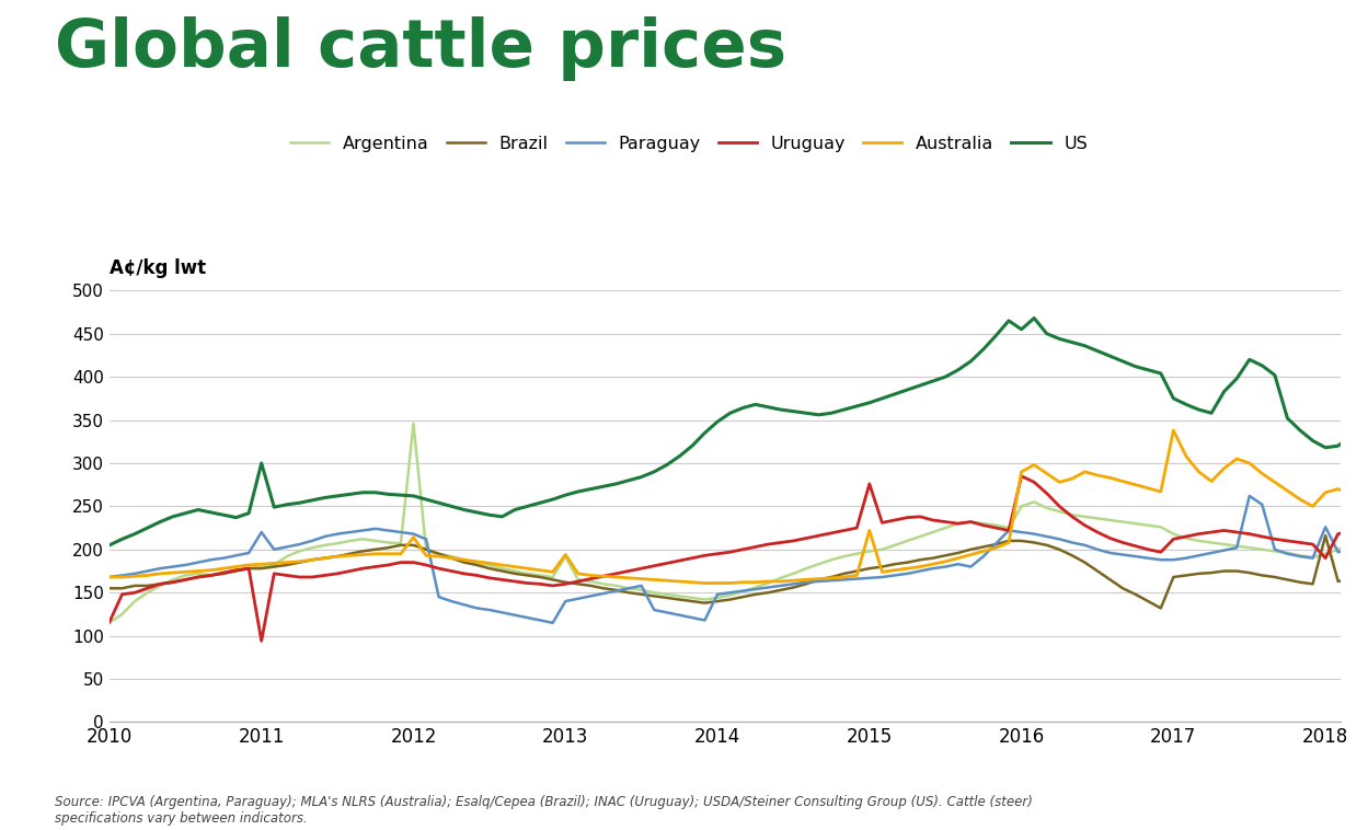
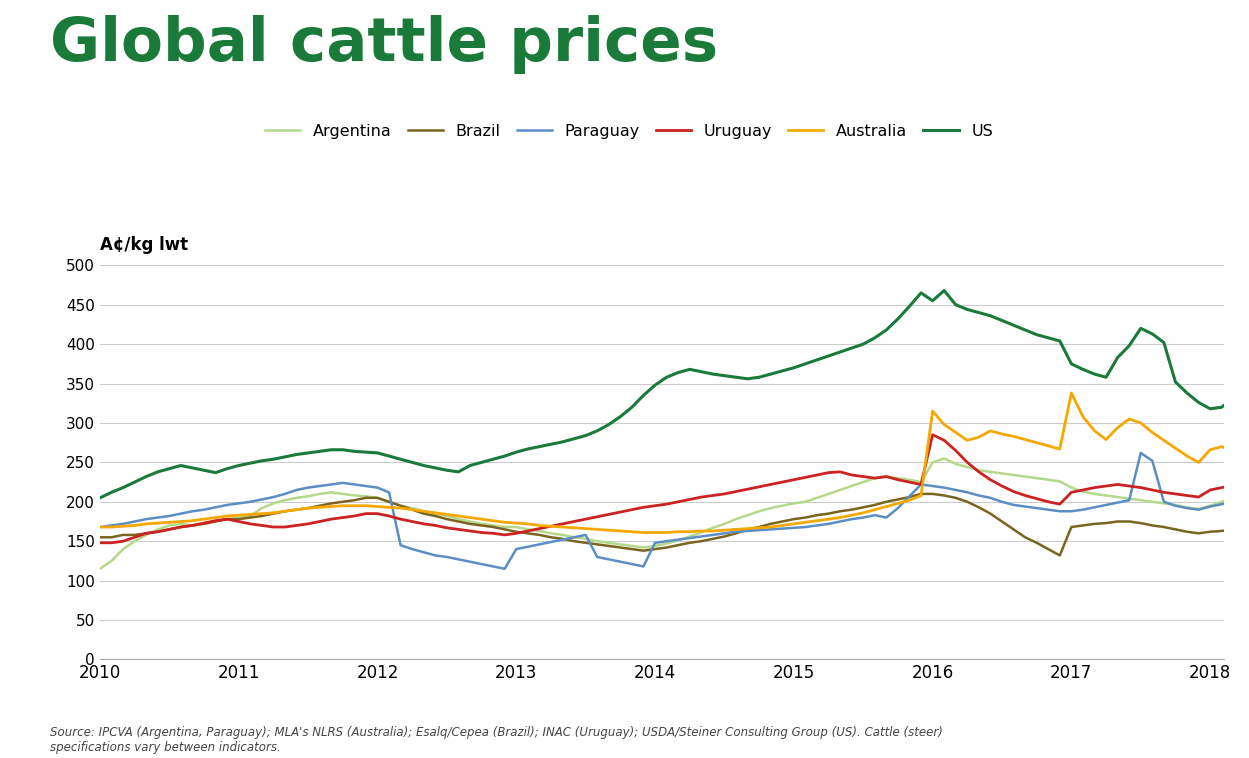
Uruguay/2010: 116 -> 148
Paraguay/2011: 220 -> 198
Uruguay/2011: 94 -> 175
US/2011: 300 -> 246
Argentina/2012: 346 -> 205
Australia/2012: 214 -> 194
Argentina/2013: 192 -> 168
Australia/2013: 194 -> 173
Uruguay/2015: 276 -> 228
Australia/2015: 222 -> 172
Australia/2016: 290 -> 315
Brazil/2018: 216 -> 162
Paraguay/2018: 226 -> 194
Uruguay/2018: 190 -> 215
